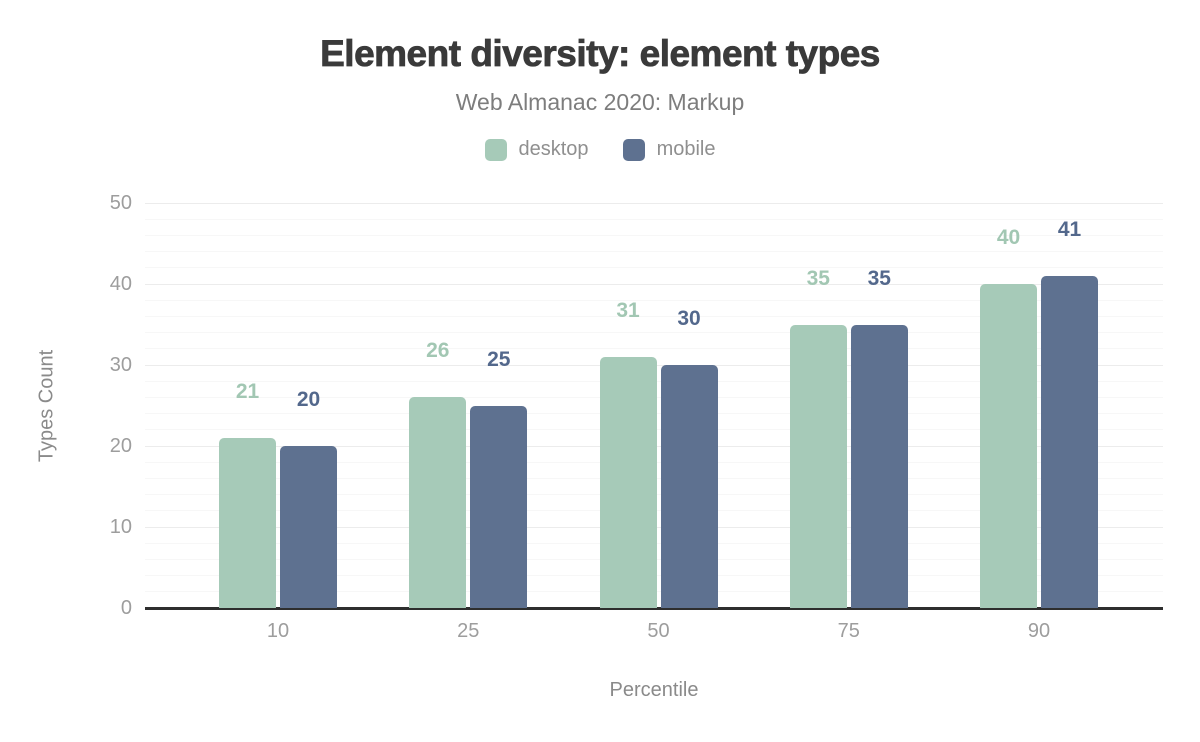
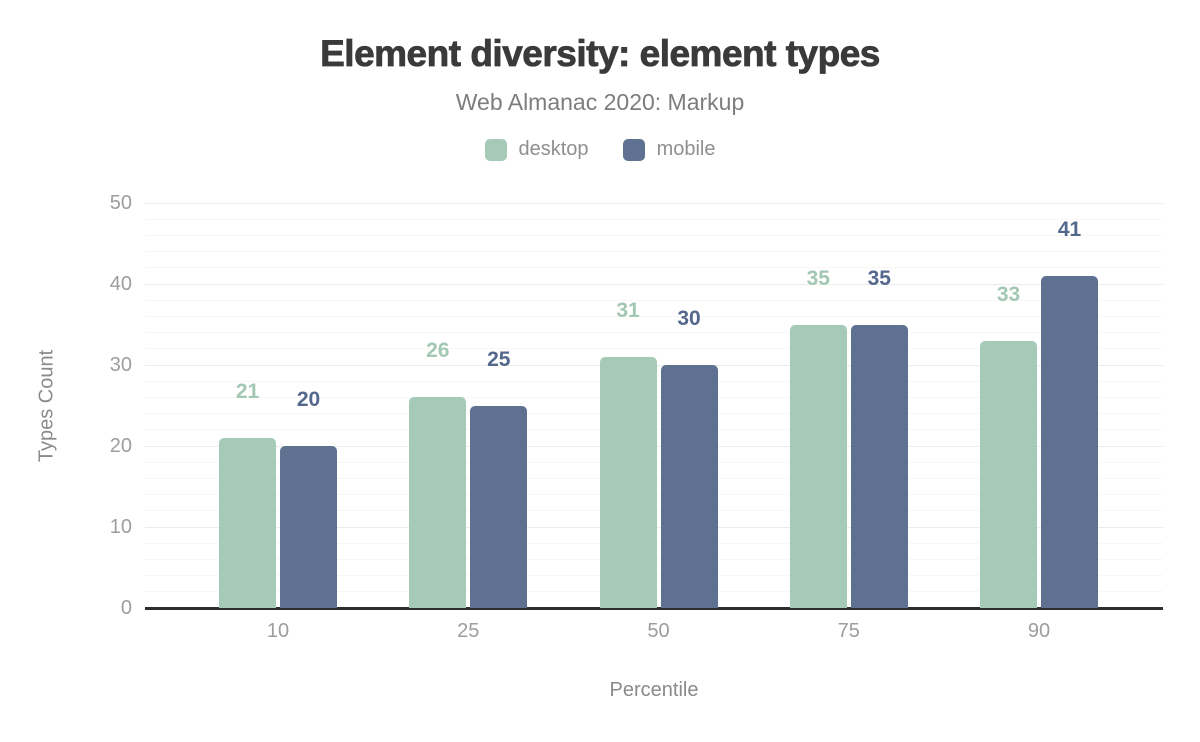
desktop/90: 40 -> 33
